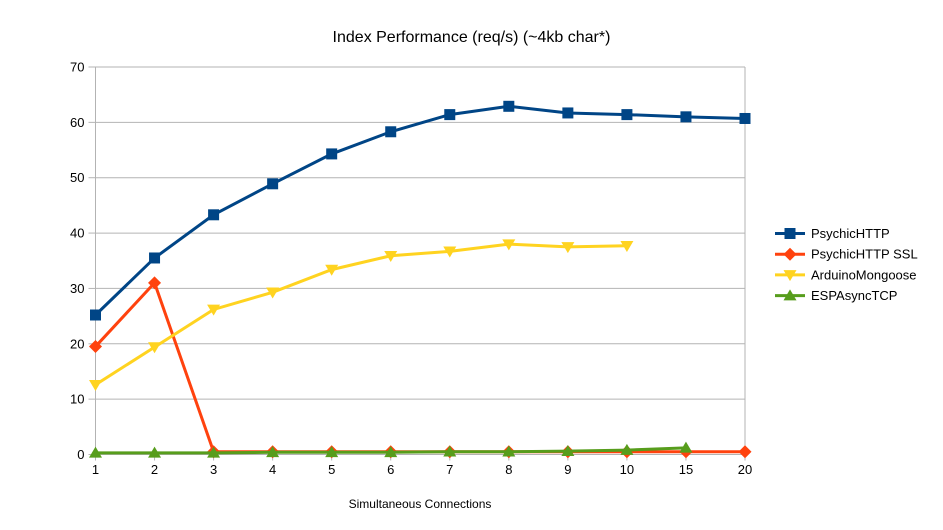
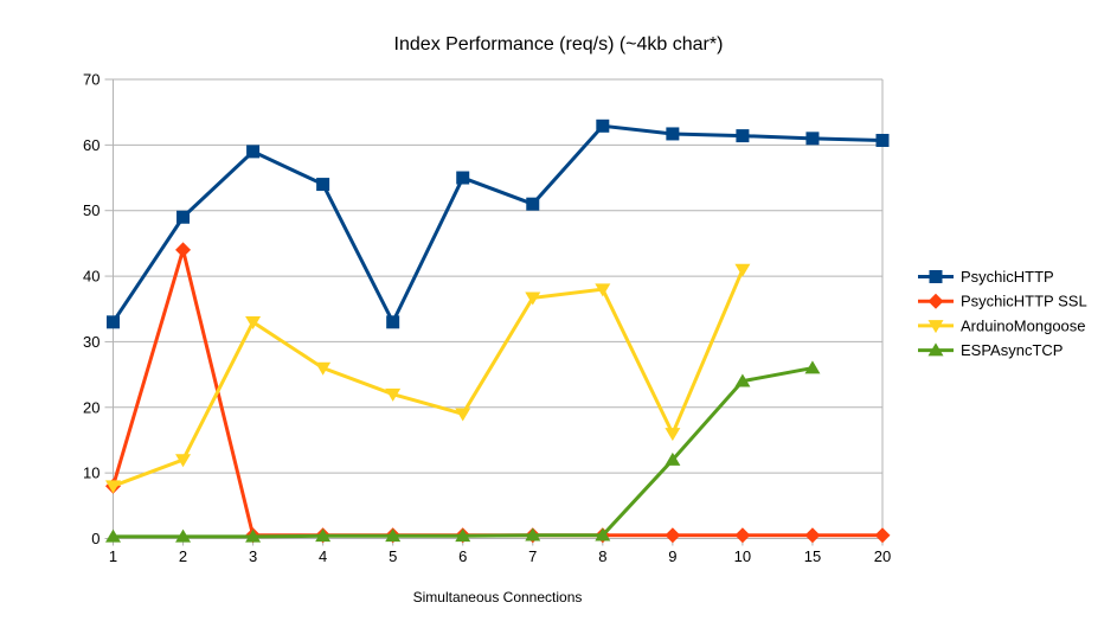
PsychicHTTP/1: 25 -> 33
PsychicHTTP SSL/1: 20 -> 8
ArduinoMongoose/1: 13 -> 8
PsychicHTTP/2: 36 -> 49
PsychicHTTP SSL/2: 31 -> 44
ArduinoMongoose/2: 19 -> 12
PsychicHTTP/3: 43 -> 59
ArduinoMongoose/3: 26 -> 33
PsychicHTTP/4: 49 -> 54
ArduinoMongoose/4: 29 -> 26
PsychicHTTP/5: 54 -> 33
ArduinoMongoose/5: 33 -> 22
PsychicHTTP/6: 58 -> 55
ArduinoMongoose/6: 36 -> 19
PsychicHTTP/7: 61 -> 51
ArduinoMongoose/9: 38 -> 16
ESPAsyncTCP/9: 1 -> 12
ArduinoMongoose/10: 38 -> 41
ESPAsyncTCP/10: 1 -> 24
ESPAsyncTCP/15: 1 -> 26
